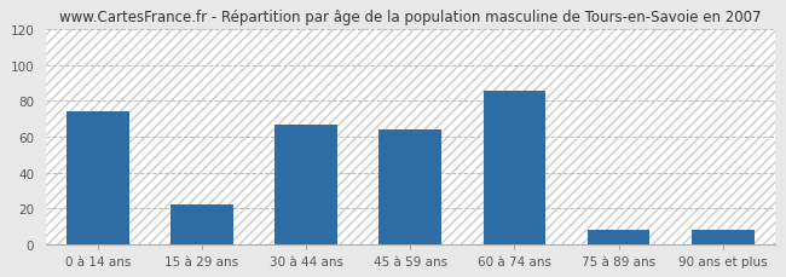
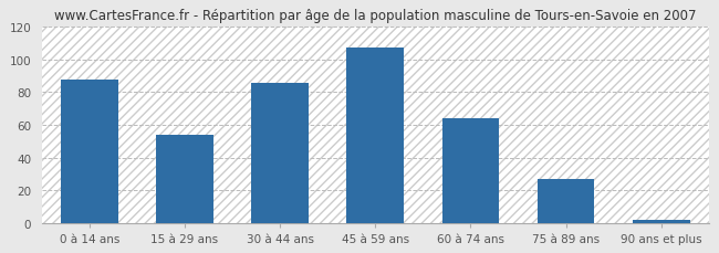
0 à 14 ans: 74 -> 88
15 à 29 ans: 22 -> 54
30 à 44 ans: 67 -> 86
45 à 59 ans: 64 -> 107
60 à 74 ans: 86 -> 64
75 à 89 ans: 8 -> 27
90 ans et plus: 8 -> 2
